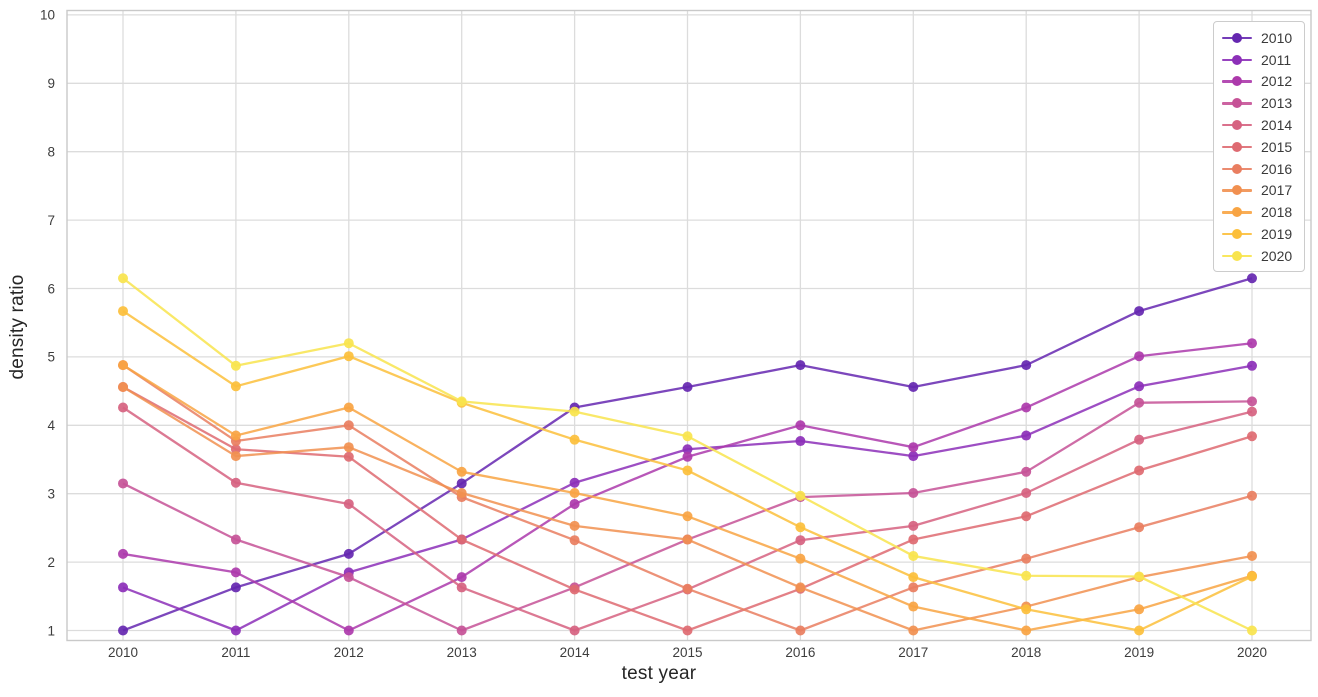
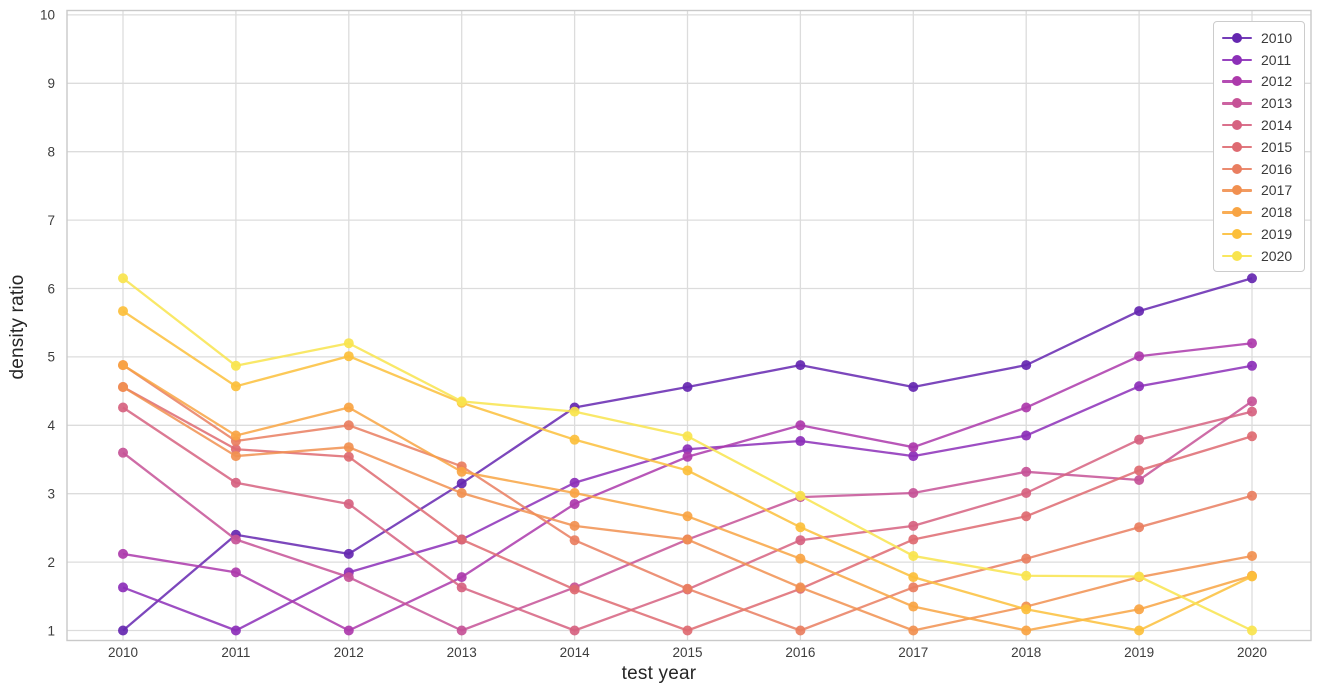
2013/2010: 3.1 -> 3.6
2010/2011: 1.6 -> 2.4
2016/2013: 3.0 -> 3.4
2013/2019: 4.3 -> 3.2
